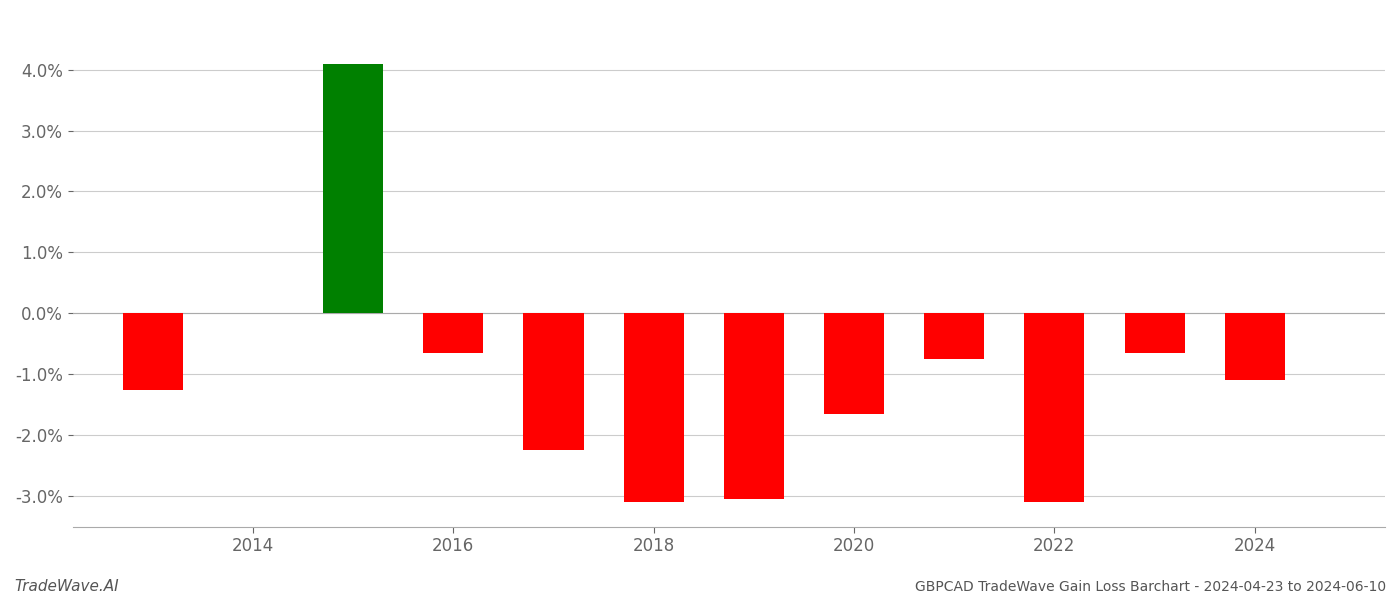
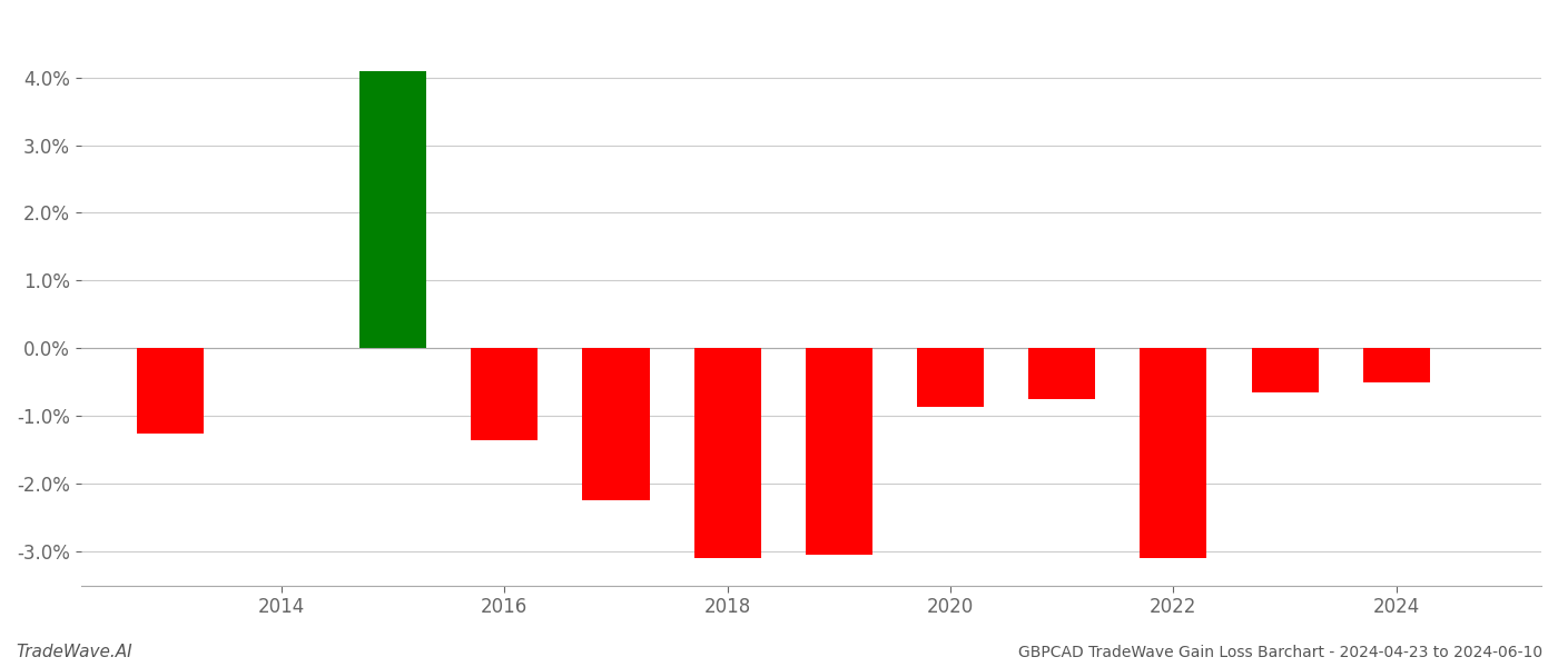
2016: -0.65% -> -1.36%
2020: -1.65% -> -0.86%
2024: -1.10% -> -0.50%
